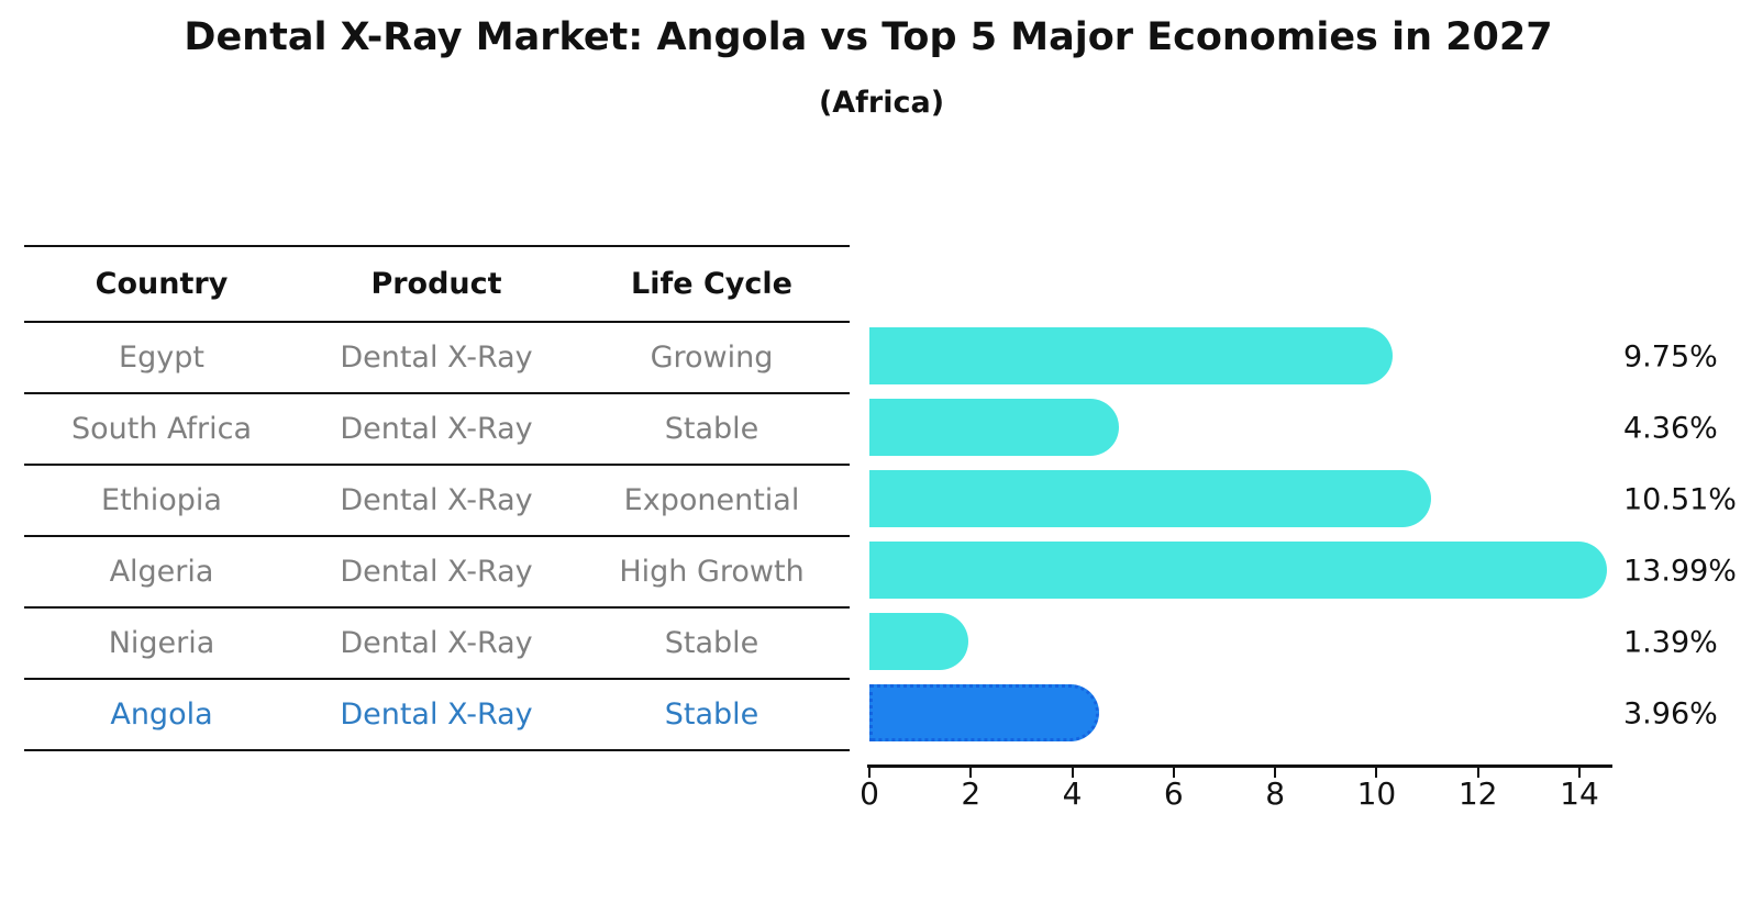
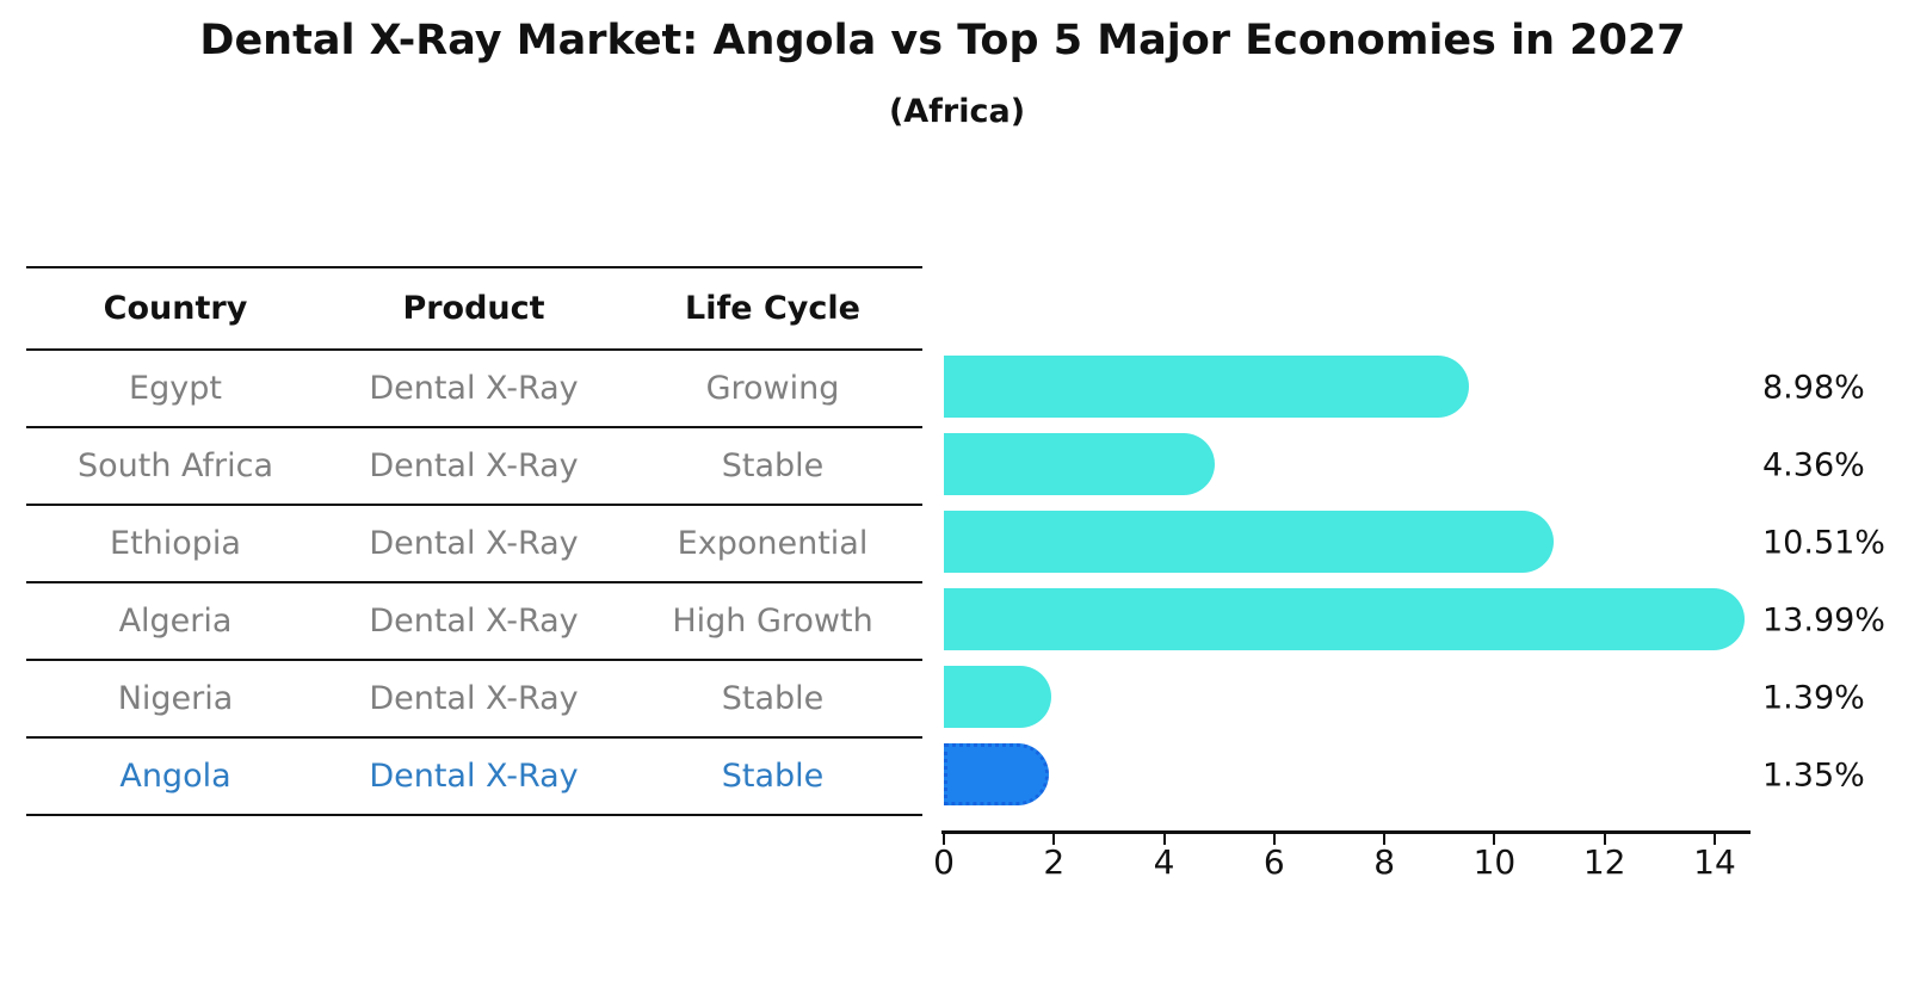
Egypt: 9.75% -> 8.98%
Angola: 3.96% -> 1.35%
